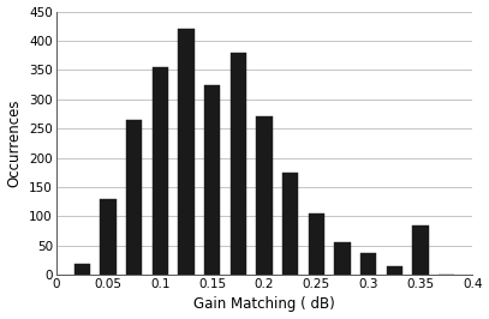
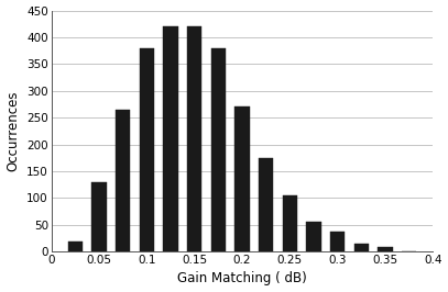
0.1: 355 -> 380
0.15: 325 -> 420
0.35: 85 -> 8
